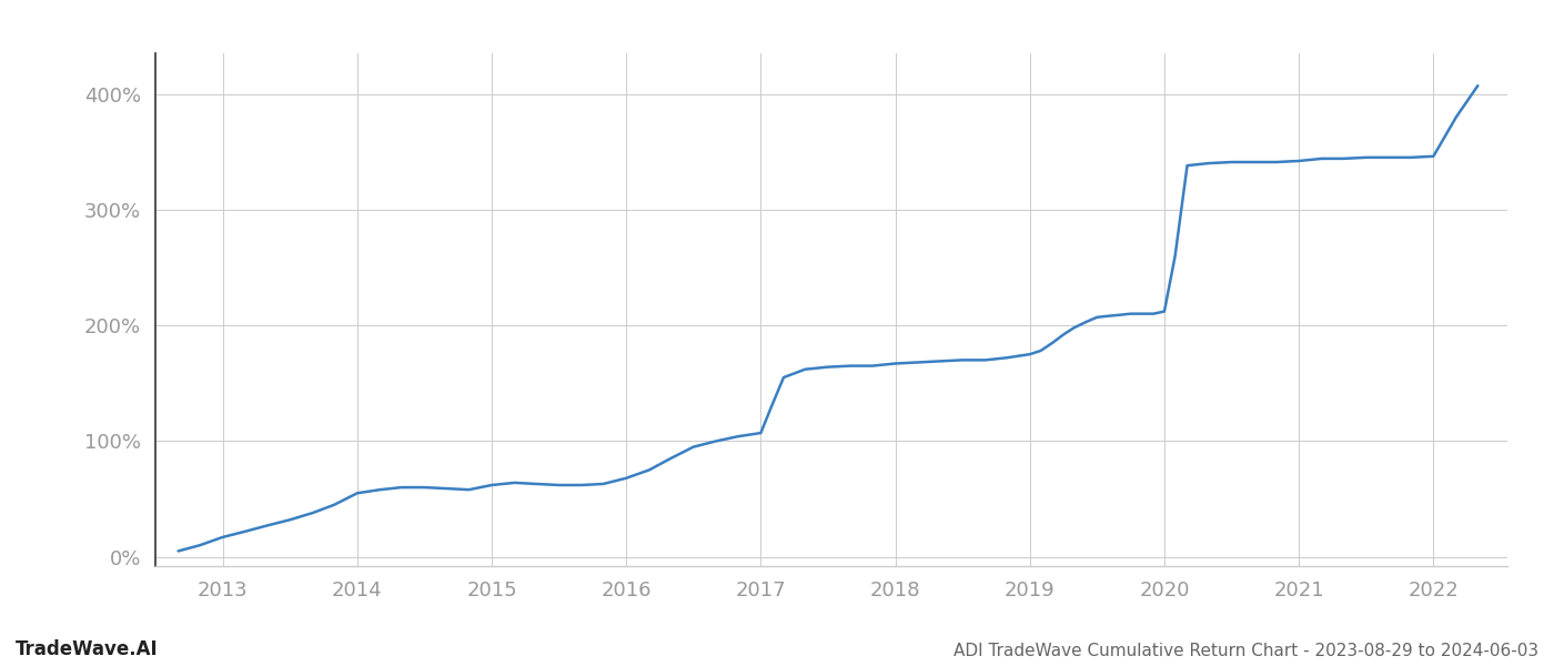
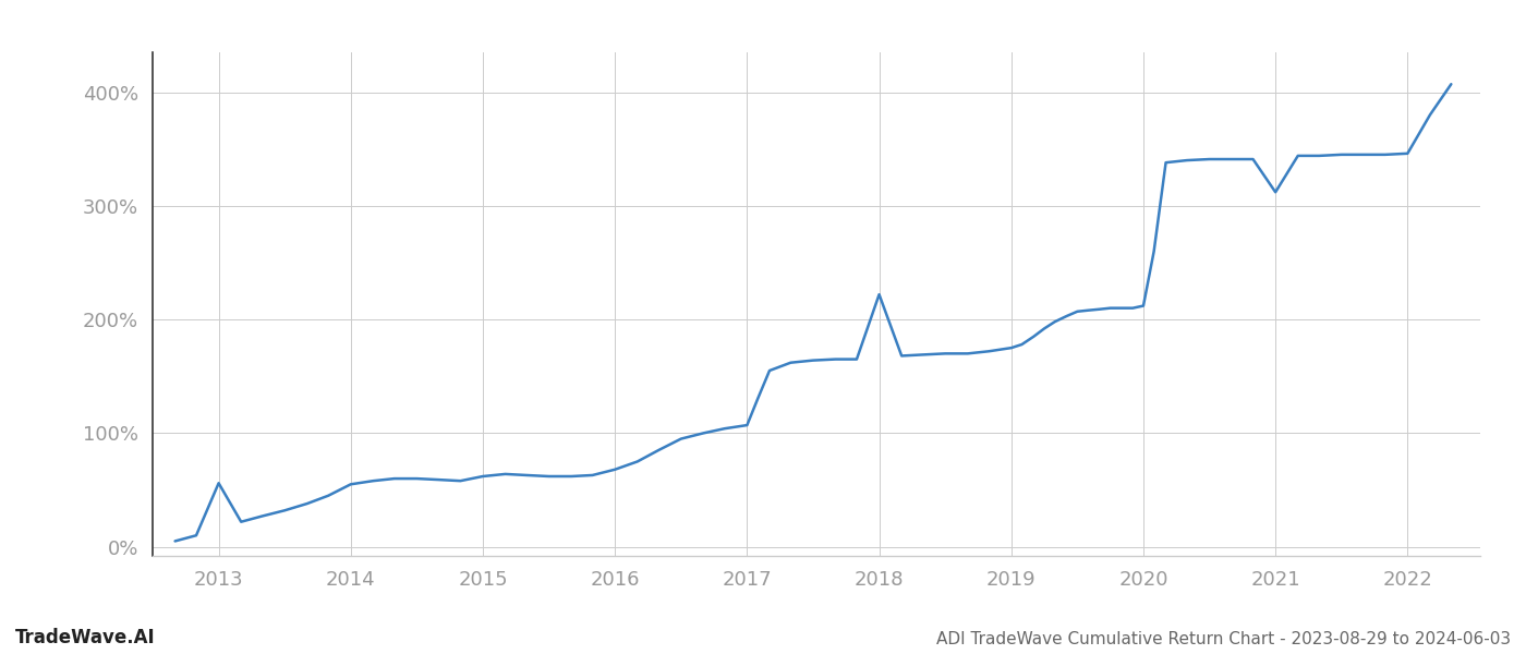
2013: 17% -> 56%
2018: 167% -> 222%
2021: 342% -> 312%
